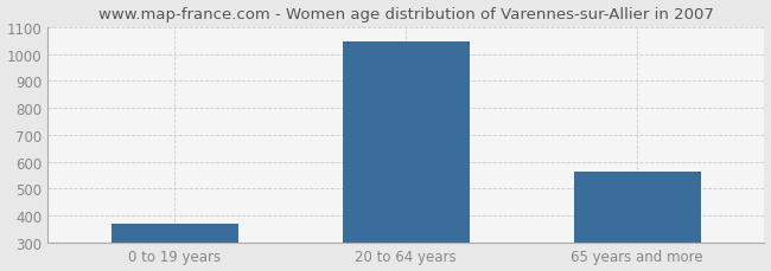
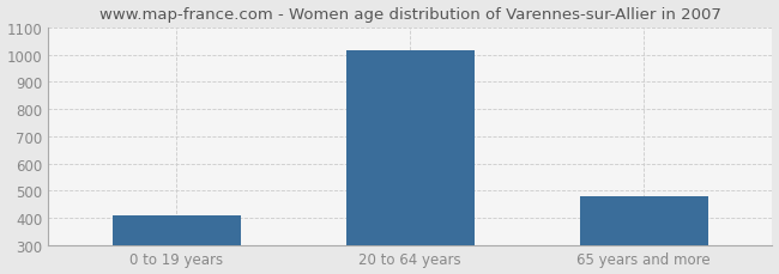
0 to 19 years: 368 -> 410
20 to 64 years: 1045 -> 1015
65 years and more: 562 -> 480
